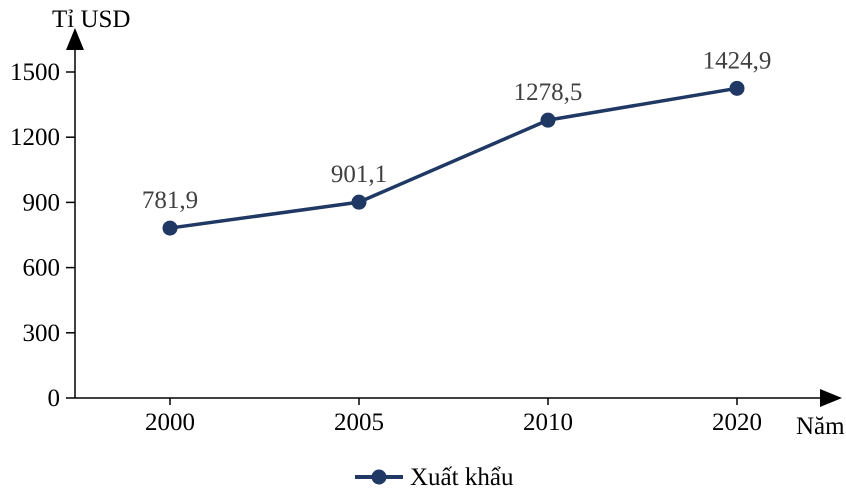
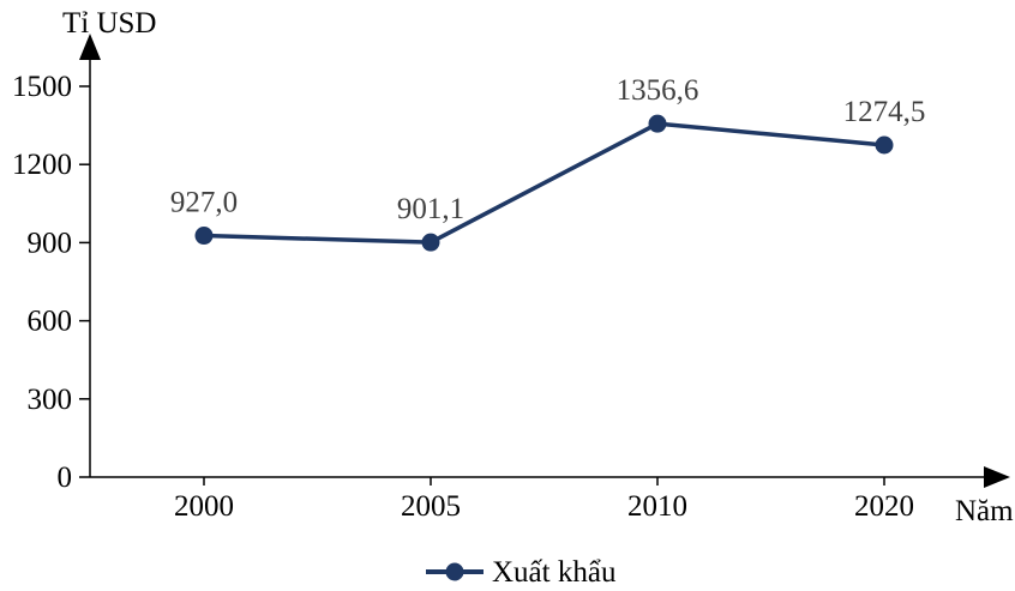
2000: 781,9 -> 927,0
2010: 1278,5 -> 1356,6
2020: 1424,9 -> 1274,5
